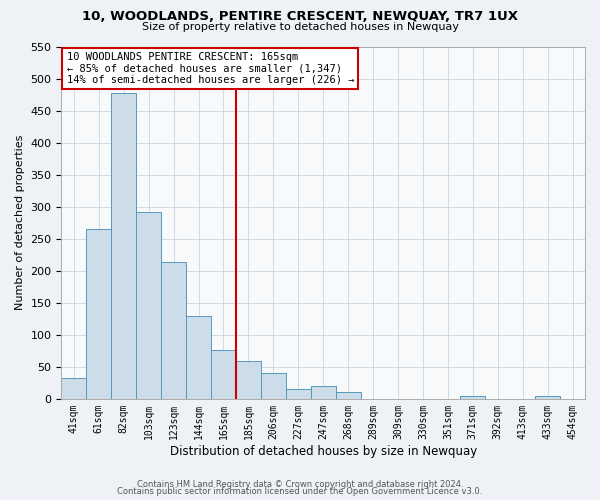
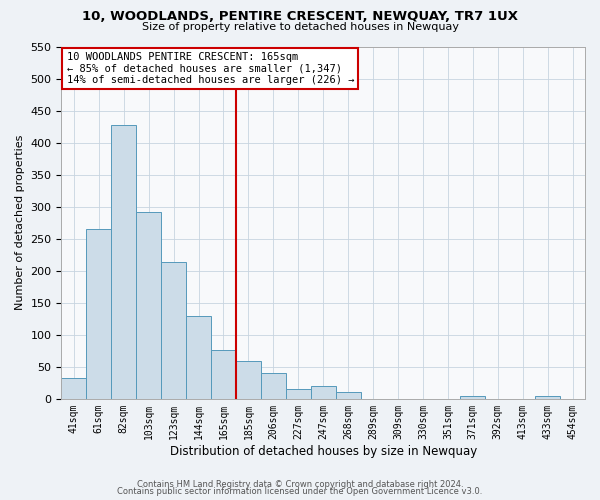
82sqm: 478 -> 428
